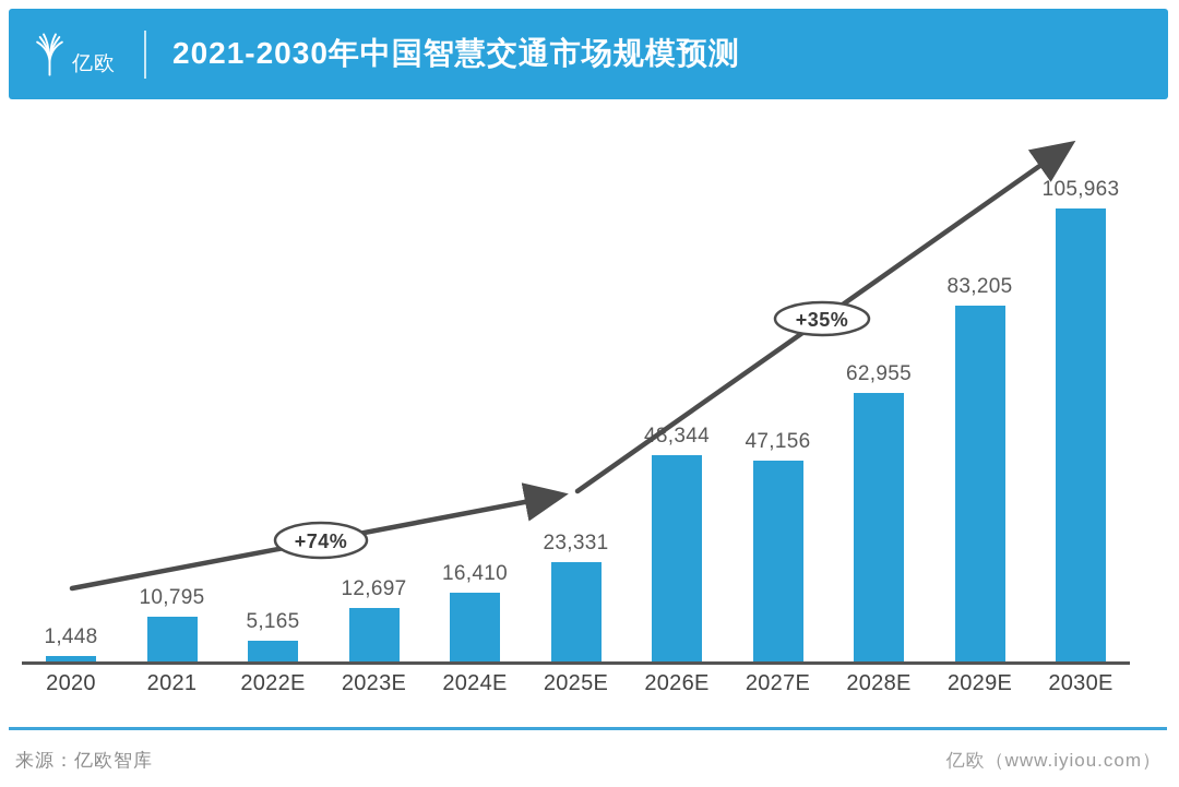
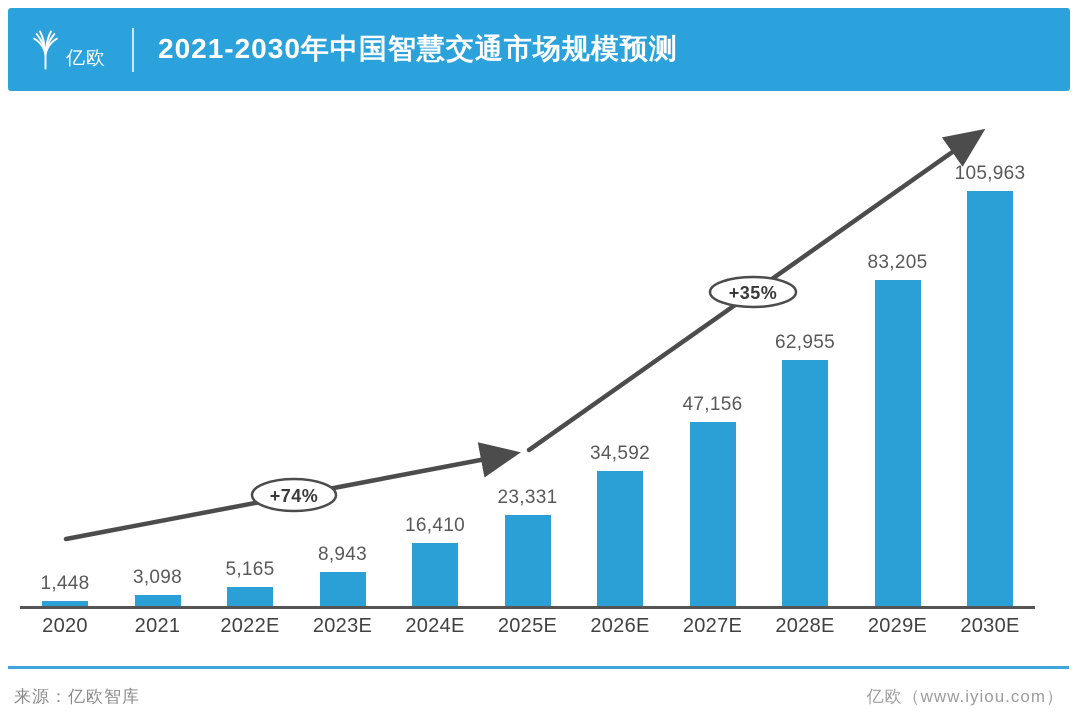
2021: 10,795 -> 3,098
2023E: 12,697 -> 8,943
2026E: 48,344 -> 34,592
